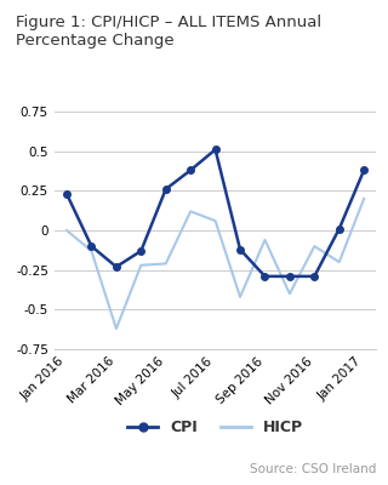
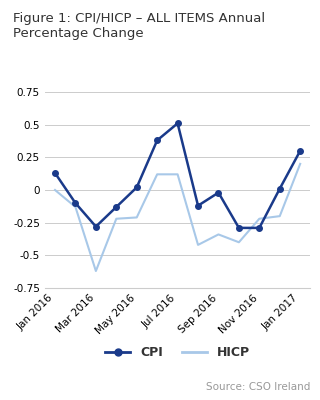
CPI/Jan 2016: 0.23 -> 0.13
CPI/Mar 2016: -0.23 -> -0.28
CPI/May 2016: 0.26 -> 0.02
HICP/Jul 2016: 0.06 -> 0.12
CPI/Sep 2016: -0.29 -> -0.02
HICP/Sep 2016: -0.06 -> -0.34
HICP/Nov 2016: -0.10 -> -0.22
CPI/Jan 2017: 0.38 -> 0.30
